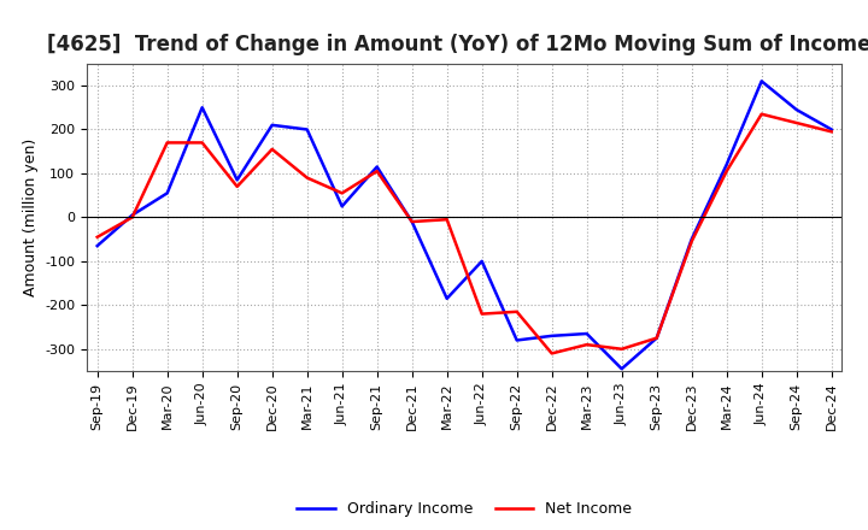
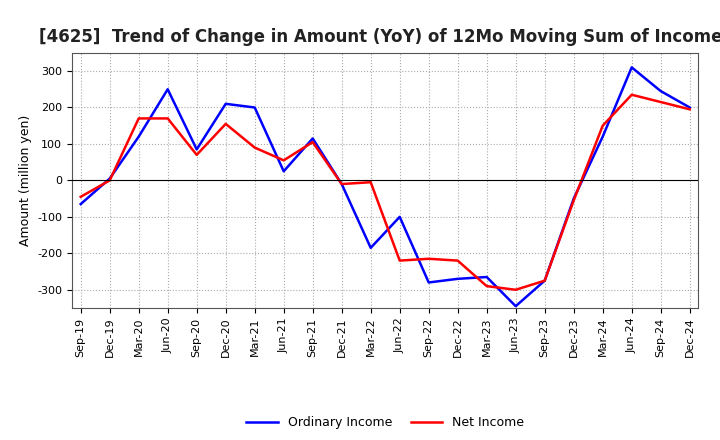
Ordinary Income/Mar-20: 55 -> 120
Net Income/Dec-22: -310 -> -220
Net Income/Mar-24: 105 -> 150
